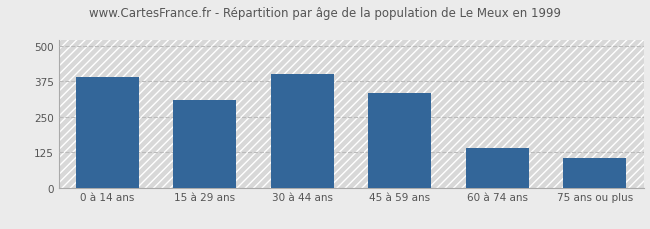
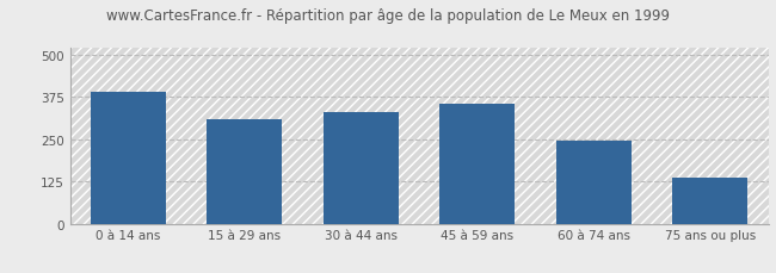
30 à 44 ans: 400 -> 330
45 à 59 ans: 335 -> 355
60 à 74 ans: 140 -> 245
75 ans ou plus: 105 -> 135
